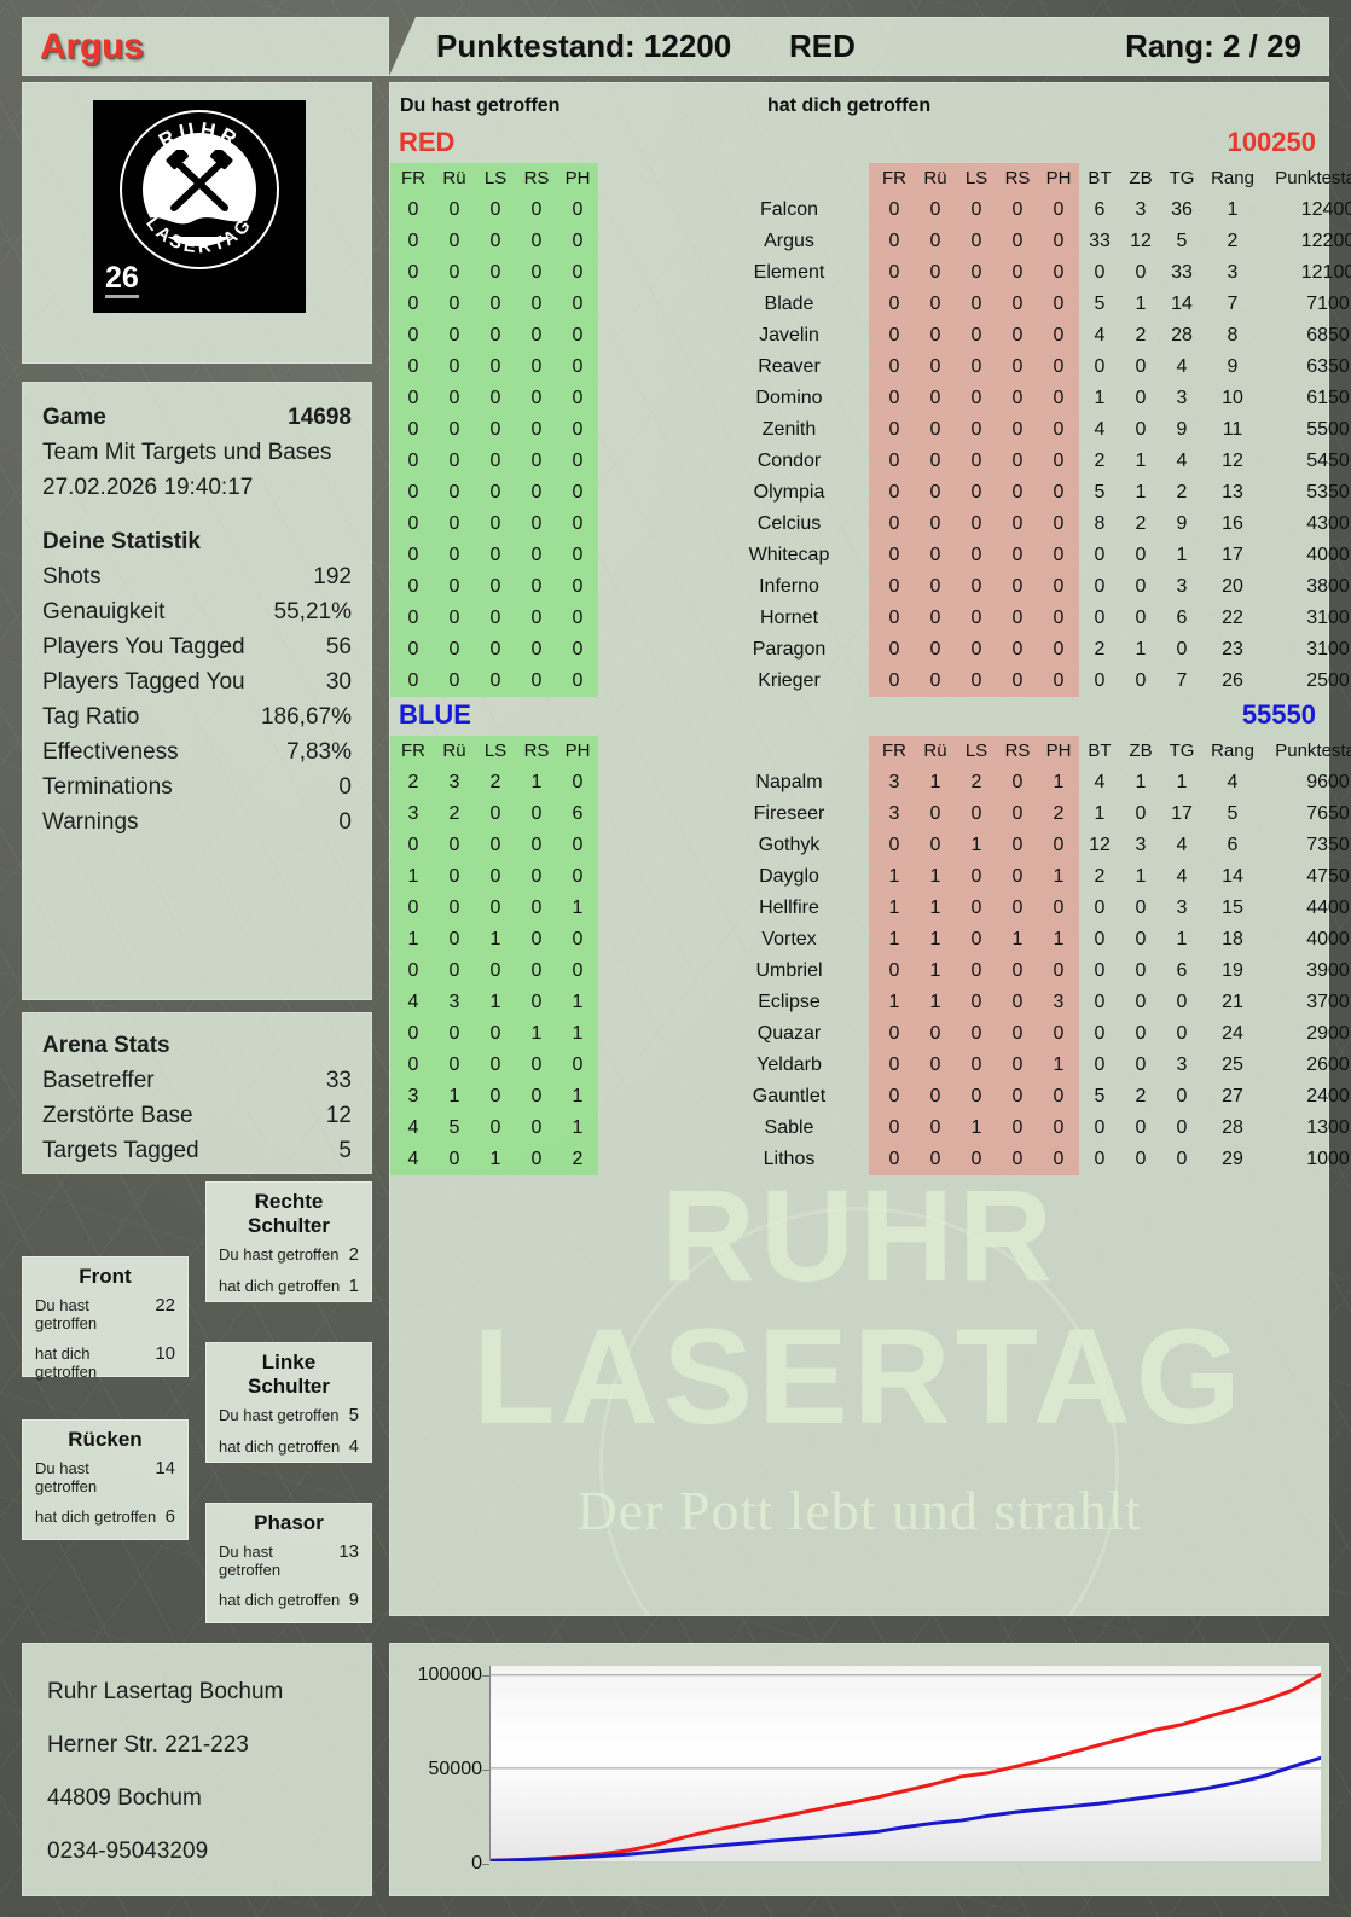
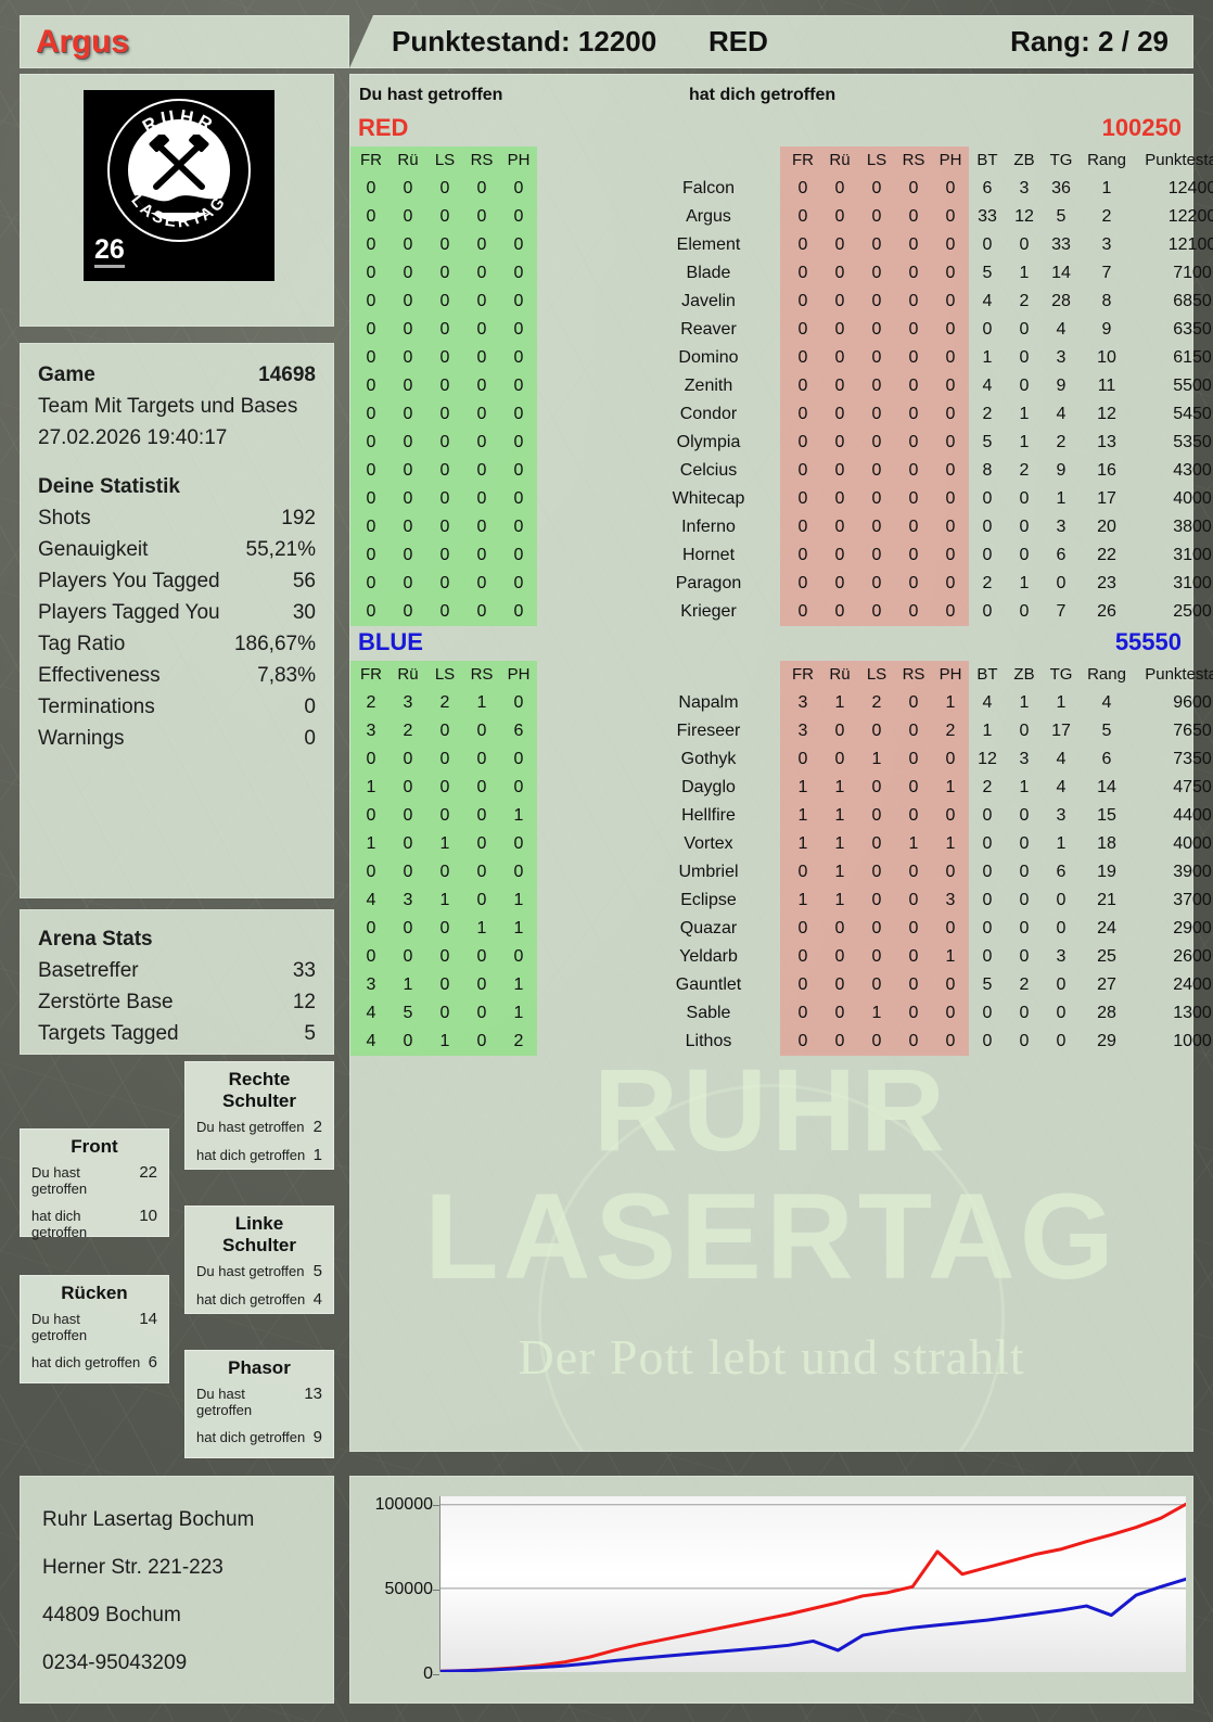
BLUE/16: 20000 -> 13000
RED/20: 54000 -> 72000
BLUE/27: 42000 -> 34000
